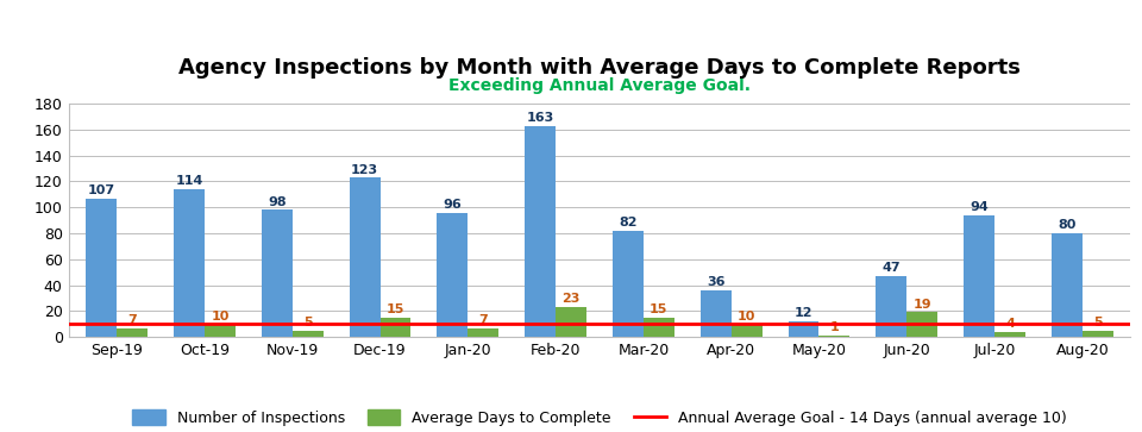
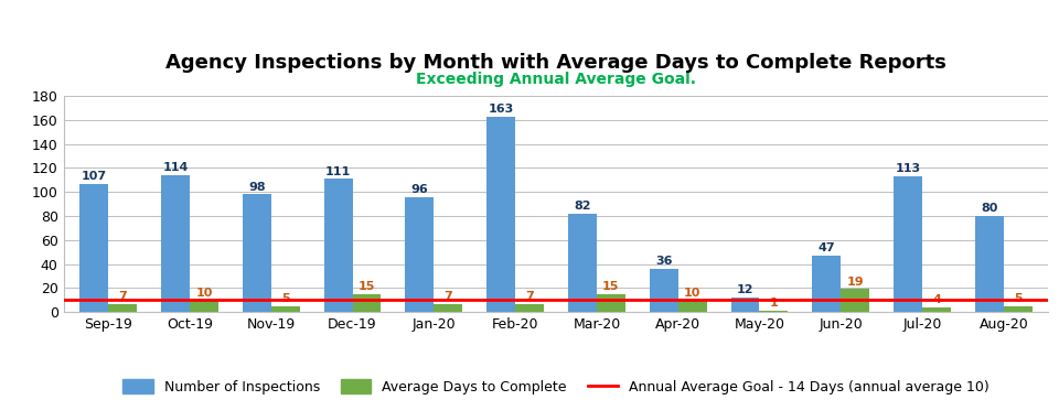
Number of Inspections/Dec-19: 123 -> 111
Average Days to Complete/Feb-20: 23 -> 7
Number of Inspections/Jul-20: 94 -> 113
